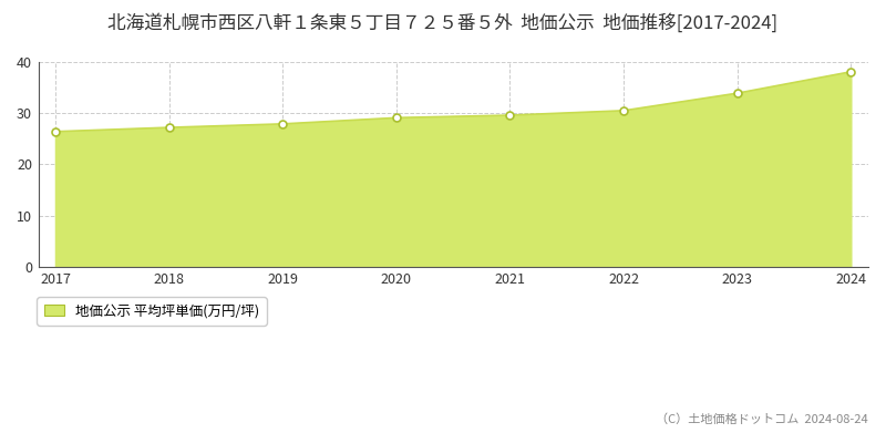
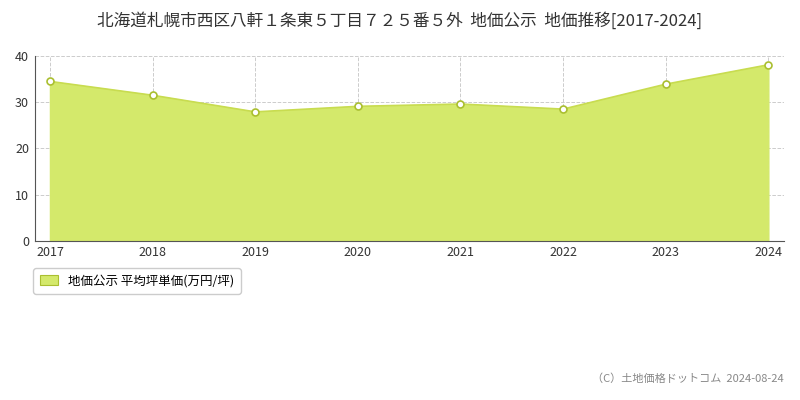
2017: 26.4 -> 34.5
2018: 27.2 -> 31.5
2022: 30.5 -> 28.5
